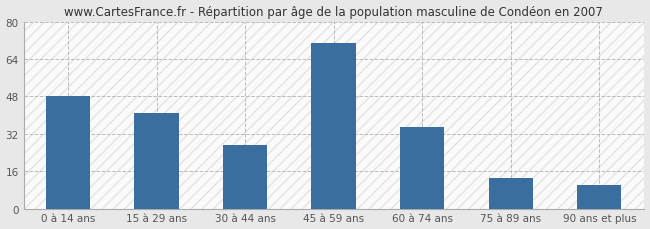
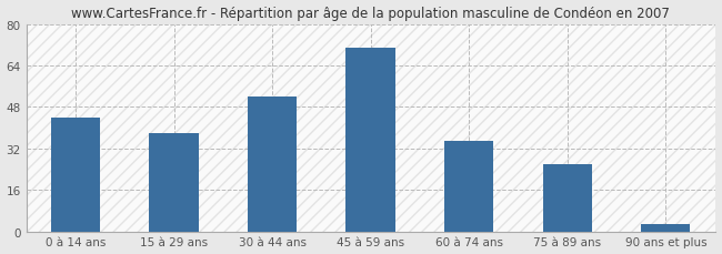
0 à 14 ans: 48 -> 44
15 à 29 ans: 41 -> 38
30 à 44 ans: 27 -> 52
75 à 89 ans: 13 -> 26
90 ans et plus: 10 -> 3
